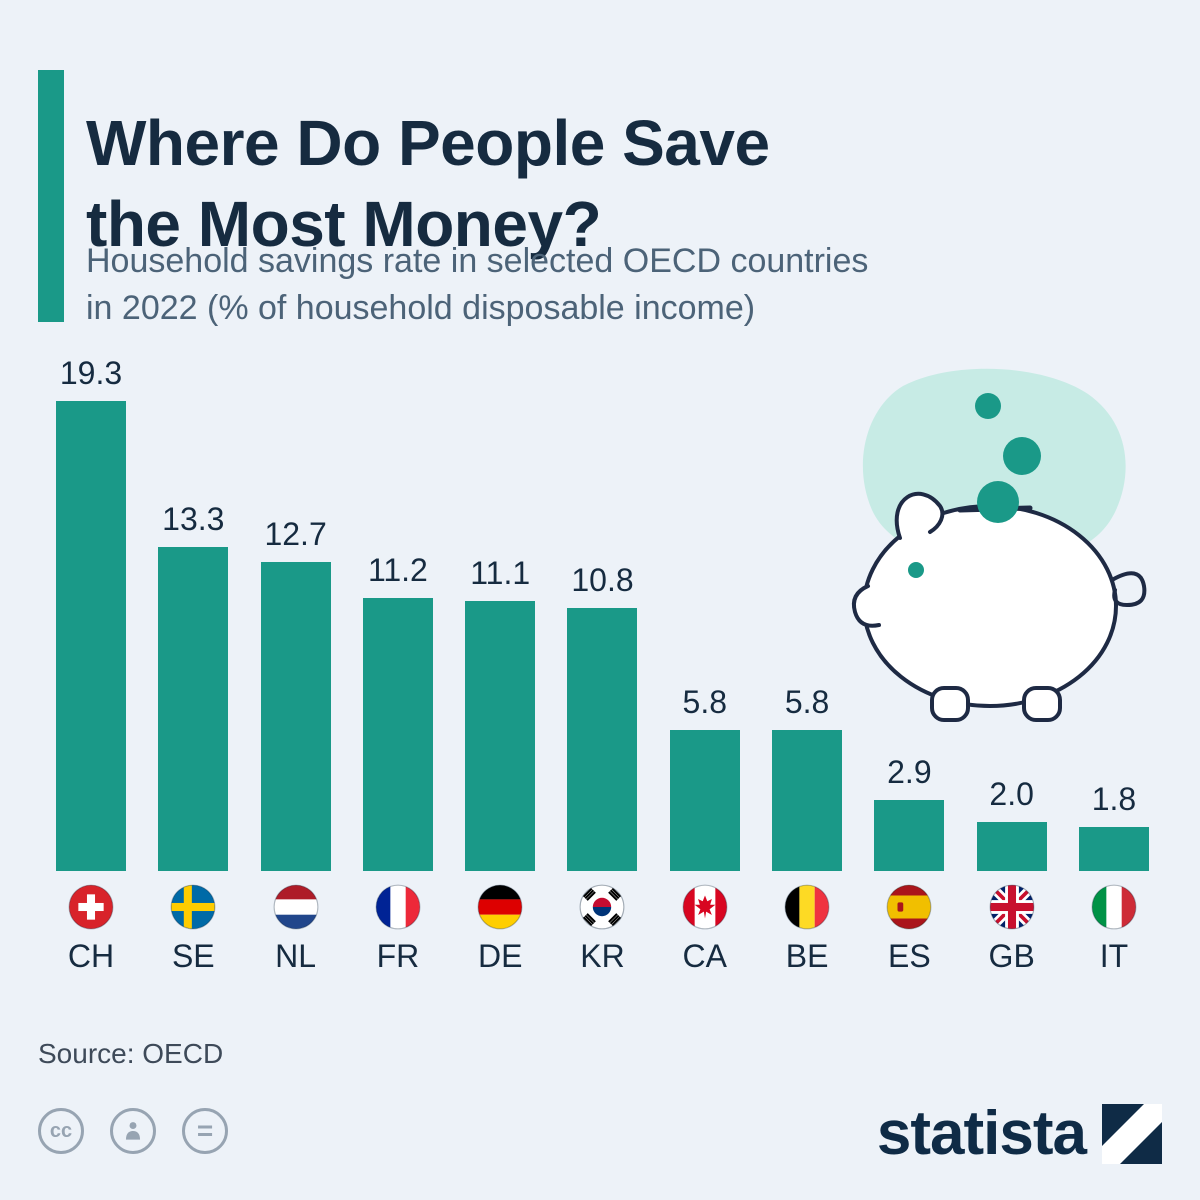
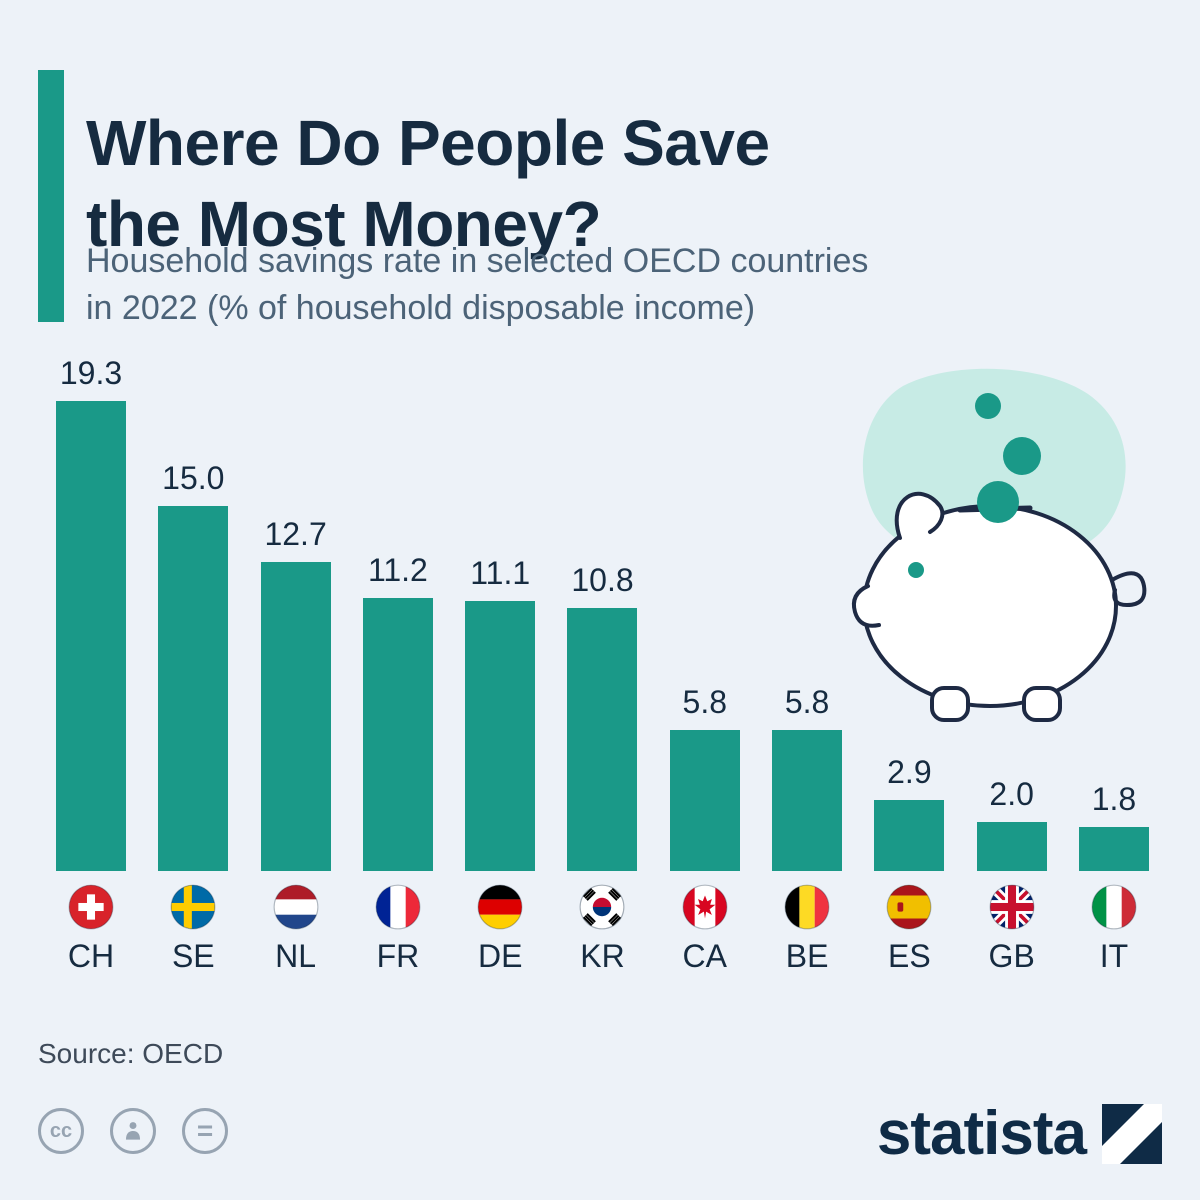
SE: 13.3 -> 15.0
